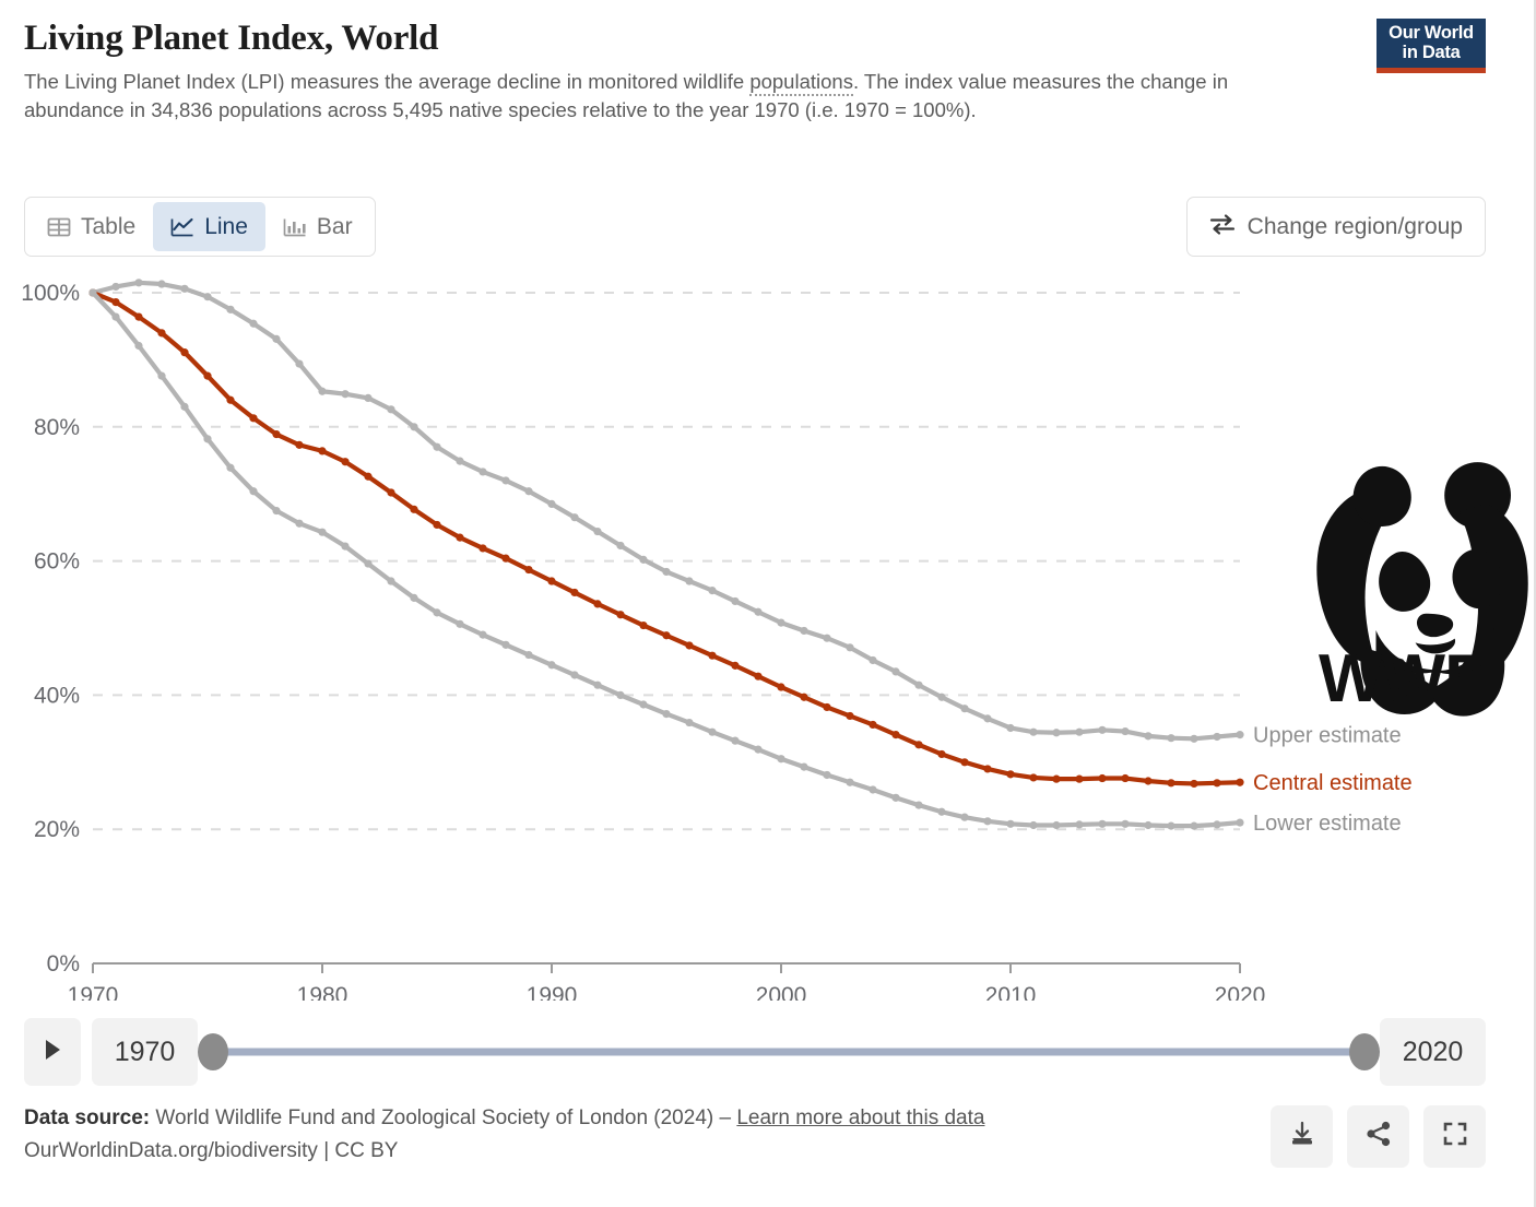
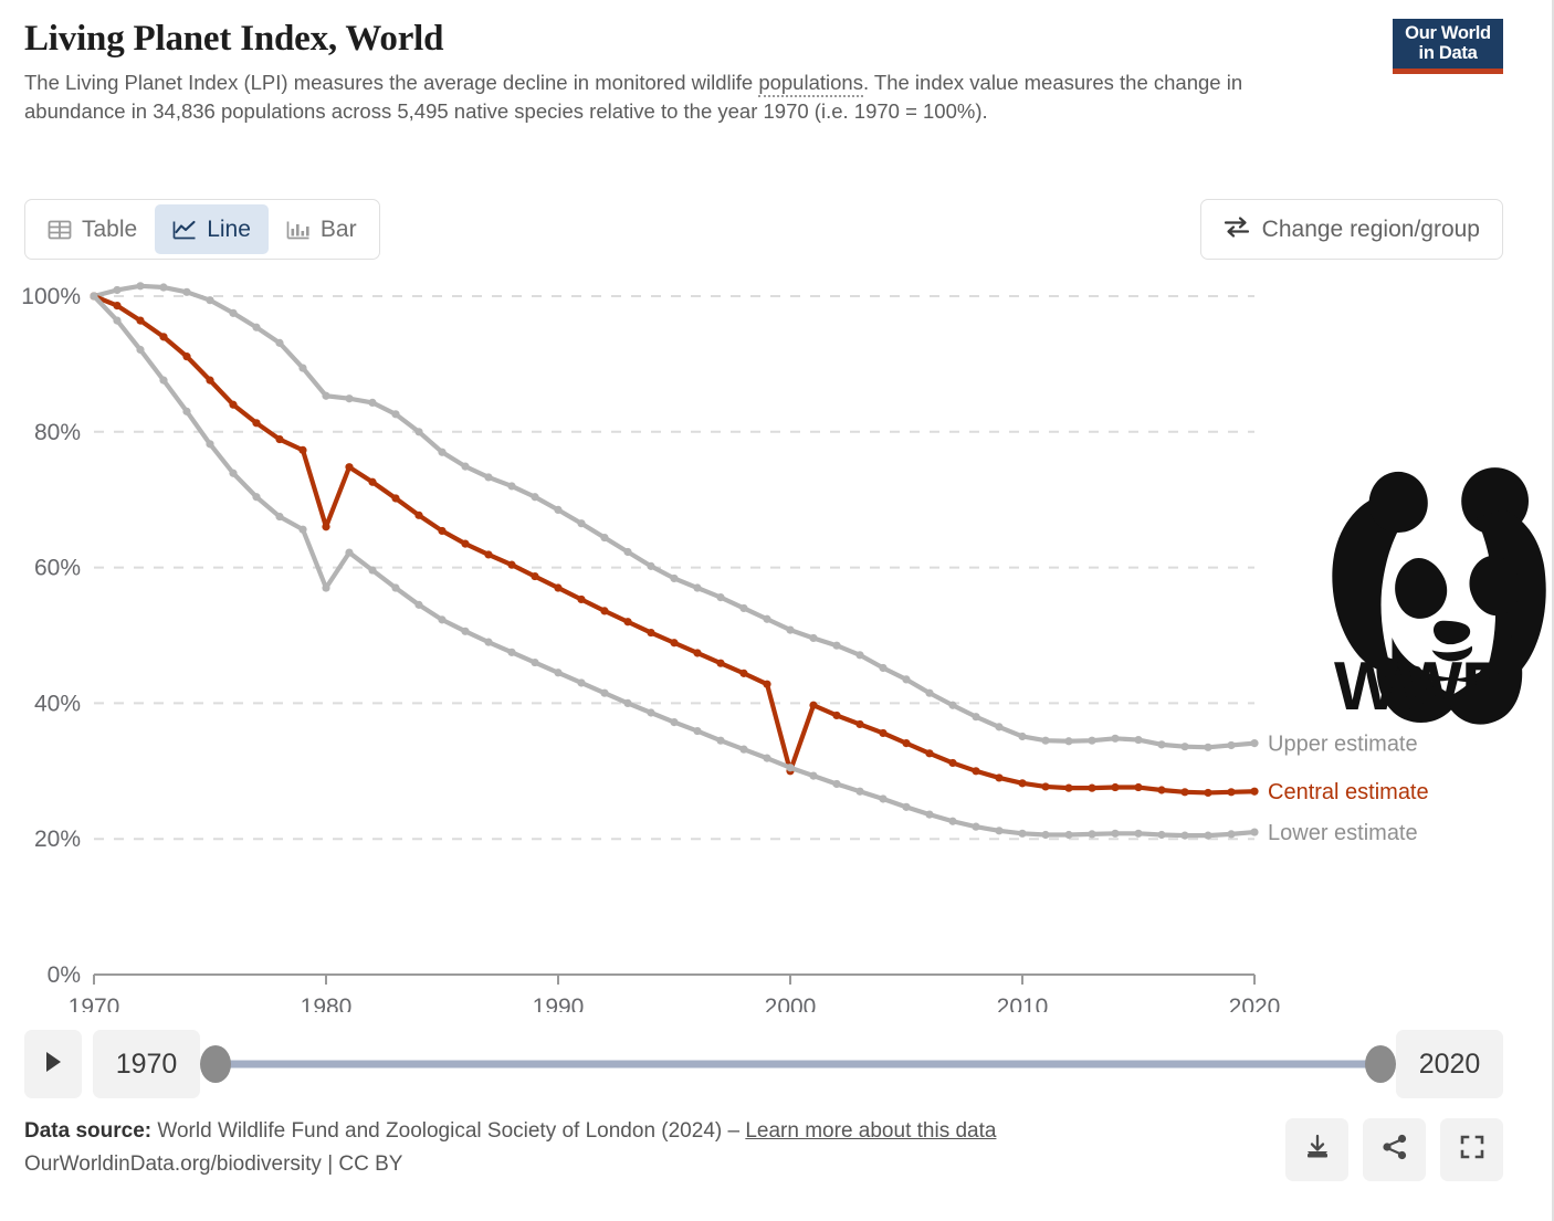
Central estimate/1980: 76% -> 66%
Lower estimate/1980: 64% -> 57%
Central estimate/2000: 41% -> 30%
